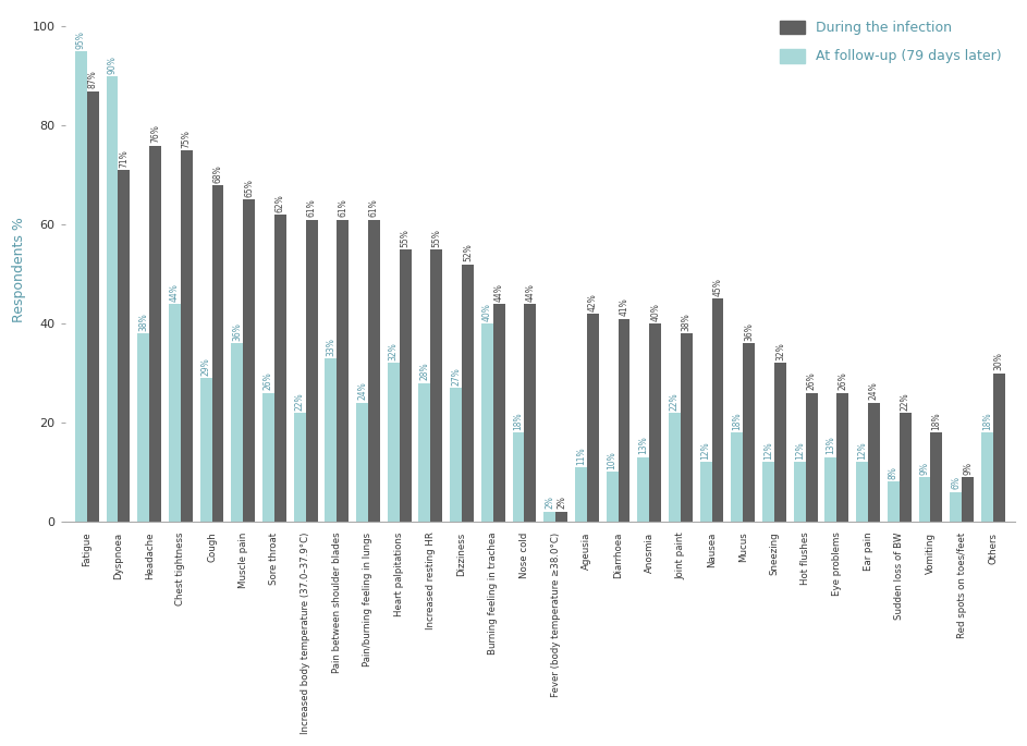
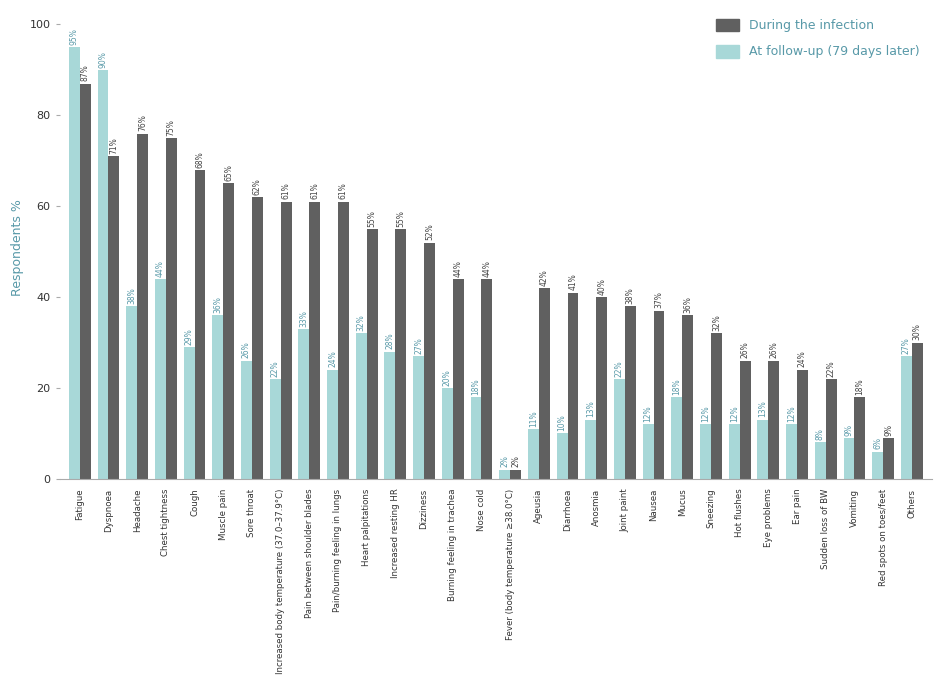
At follow-up (79 days later)/Burning feeling in trachea: 40% -> 20%
During the infection/Nausea: 45% -> 37%
At follow-up (79 days later)/Others: 18% -> 27%
